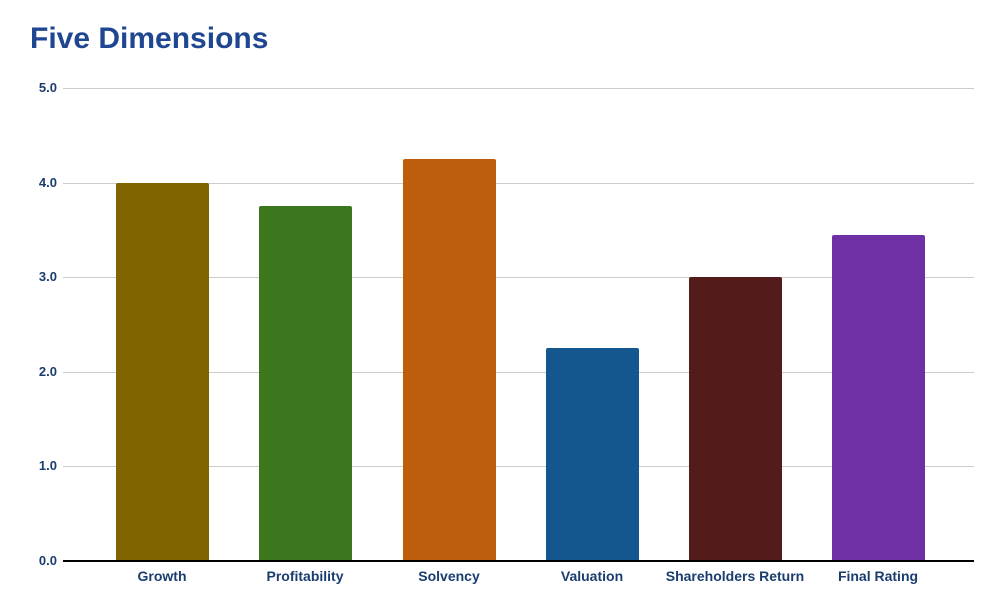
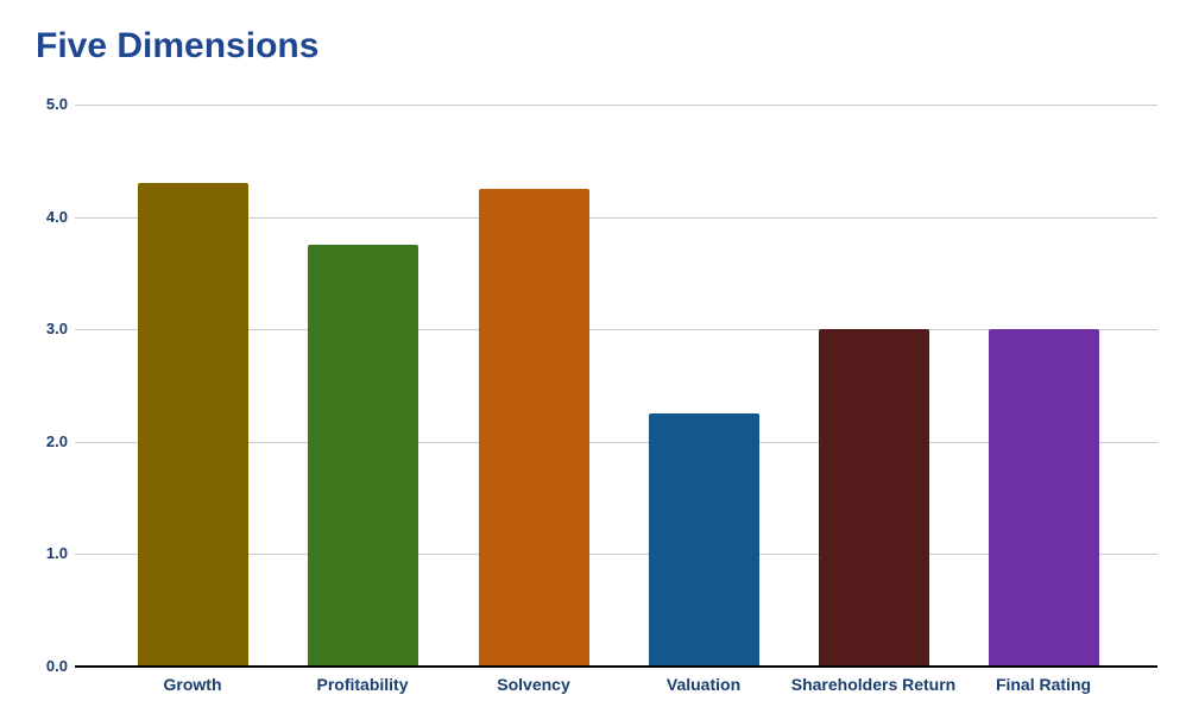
Growth: 4.0 -> 4.3
Final Rating: 3.5 -> 3.0
